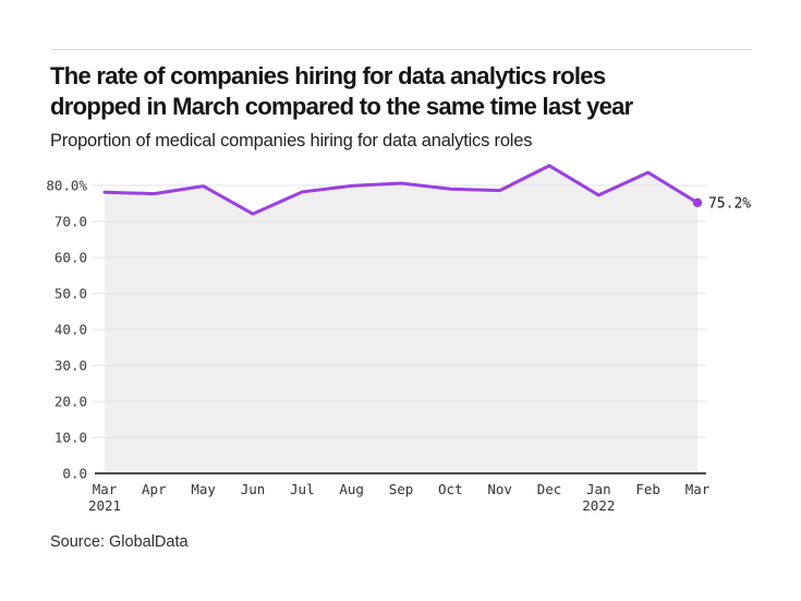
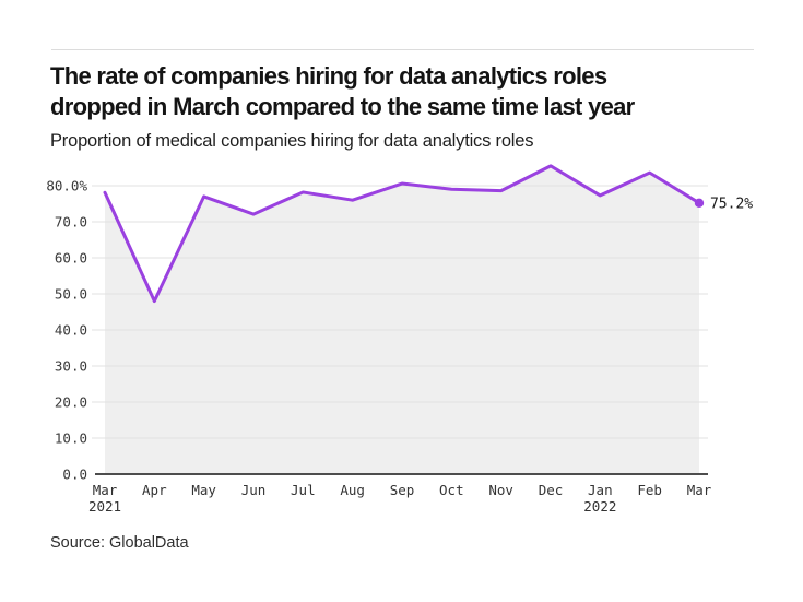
Apr: 78% -> 48%
May: 80% -> 77%
Aug: 80% -> 76%
